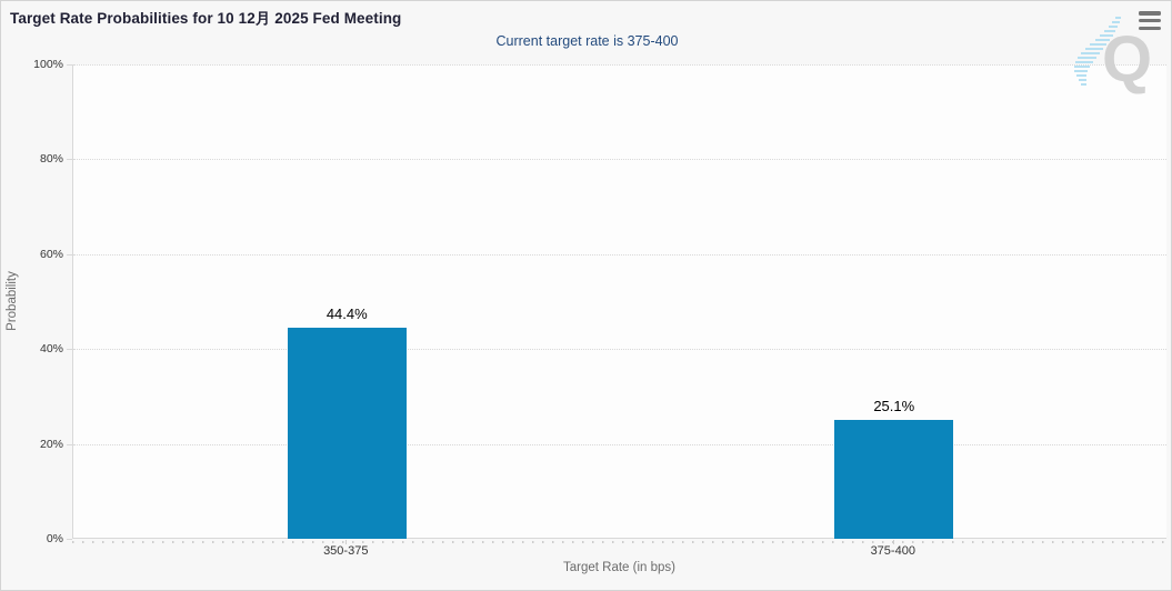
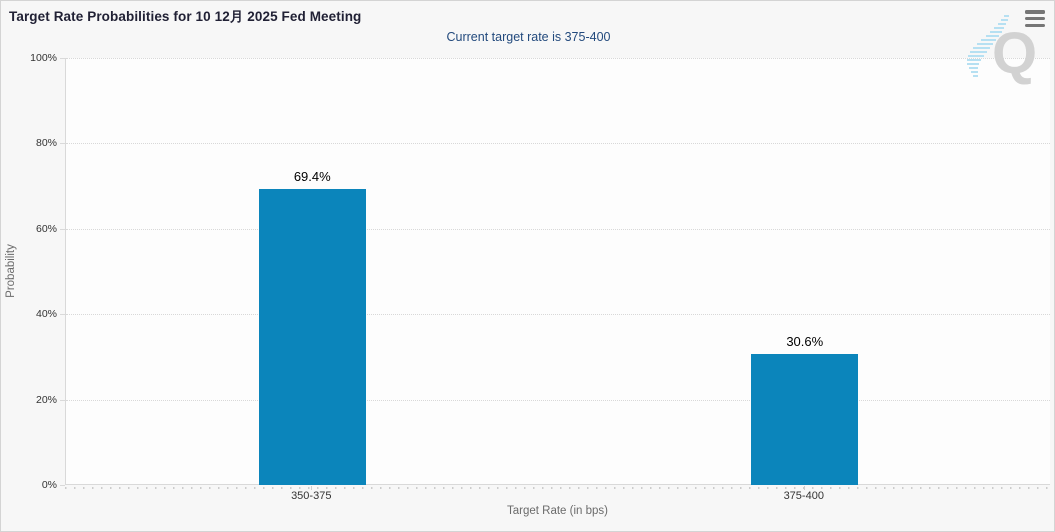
350-375: 44.4% -> 69.4%
375-400: 25.1% -> 30.6%
